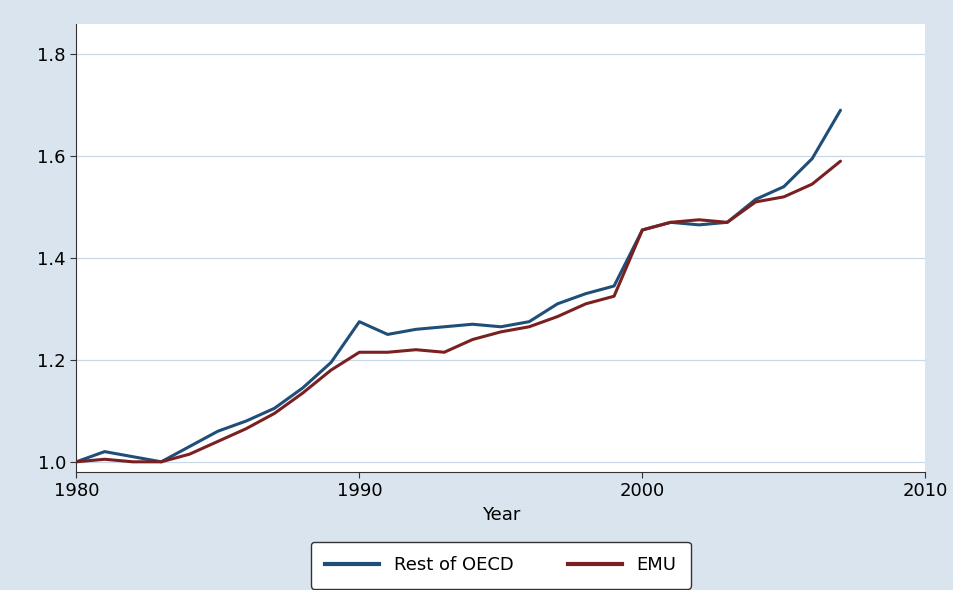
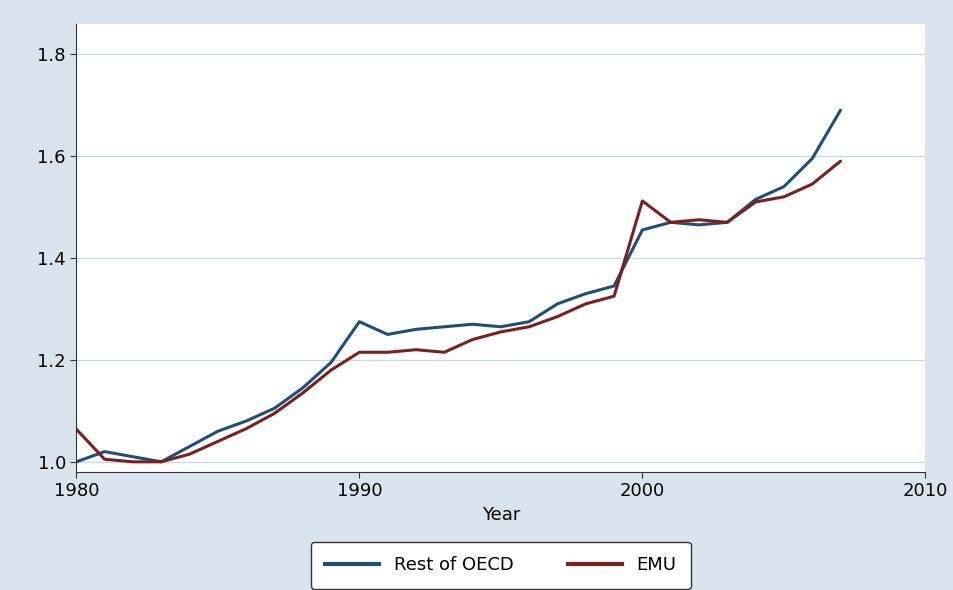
EMU/1980: 1.000 -> 1.064
EMU/2000: 1.455 -> 1.512
